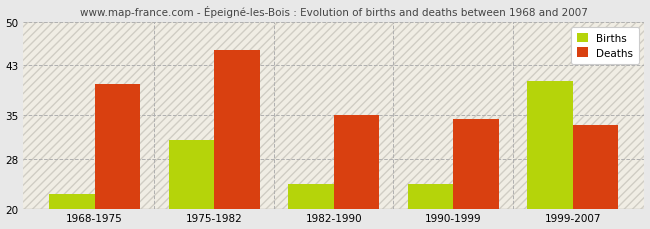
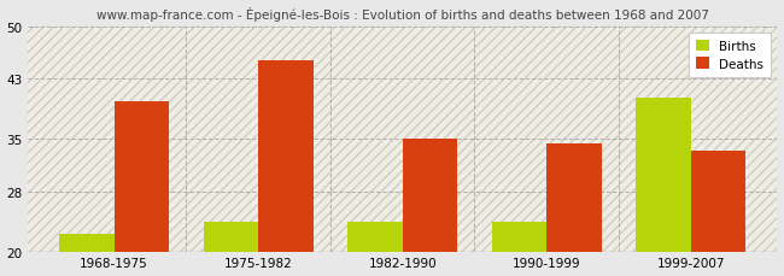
Births/1975-1982: 31.0 -> 24.0
